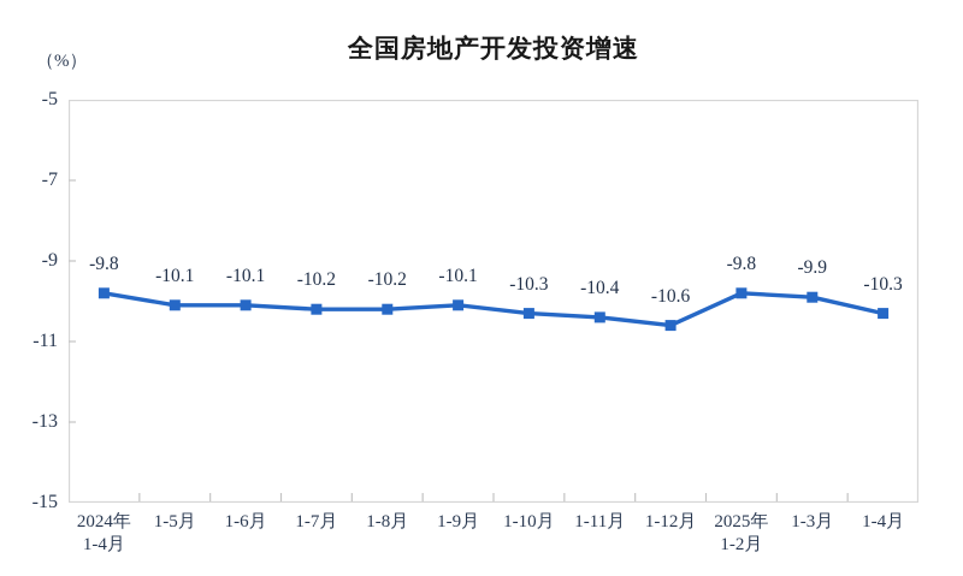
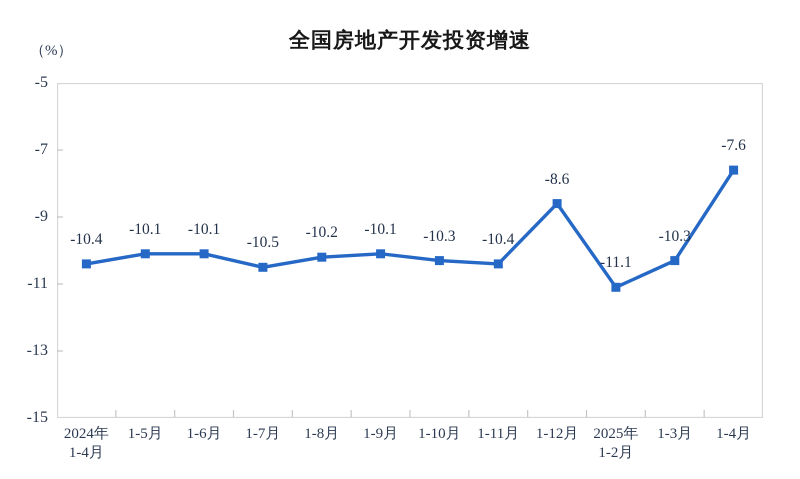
2024年 1-4月: -9.8 -> -10.4
1-7月: -10.2 -> -10.5
1-12月: -10.6 -> -8.6
2025年 1-2月: -9.8 -> -11.1
1-3月: -9.9 -> -10.3
1-4月: -10.3 -> -7.6
